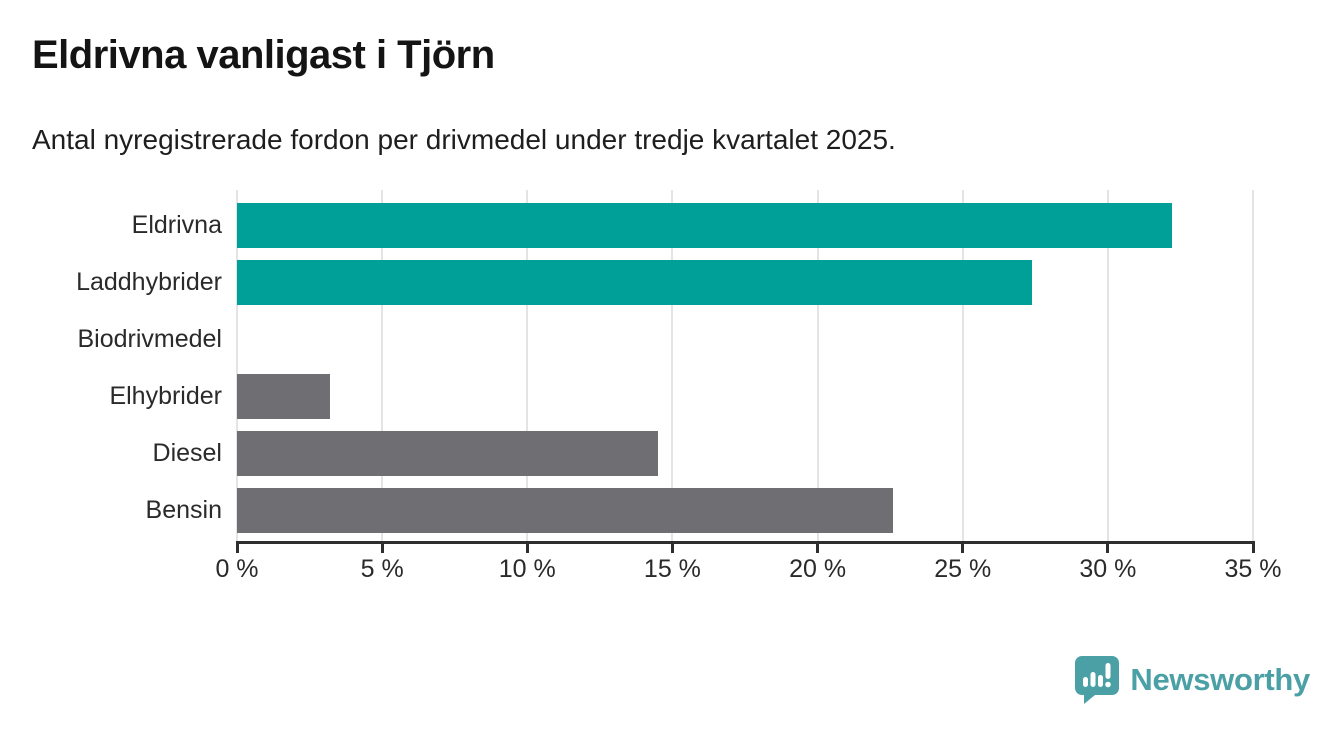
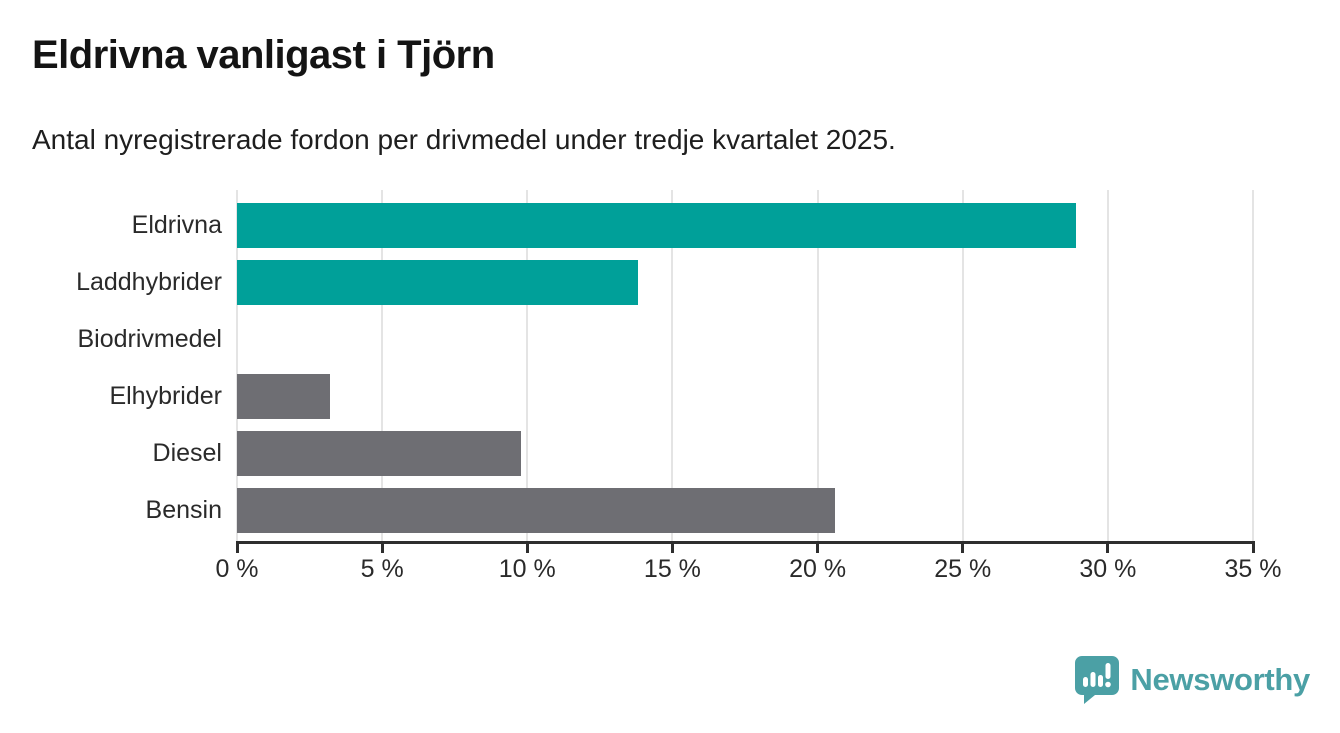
Eldrivna: 32.2% -> 28.9%
Laddhybrider: 27.4% -> 13.8%
Diesel: 14.5% -> 9.8%
Bensin: 22.6% -> 20.6%
